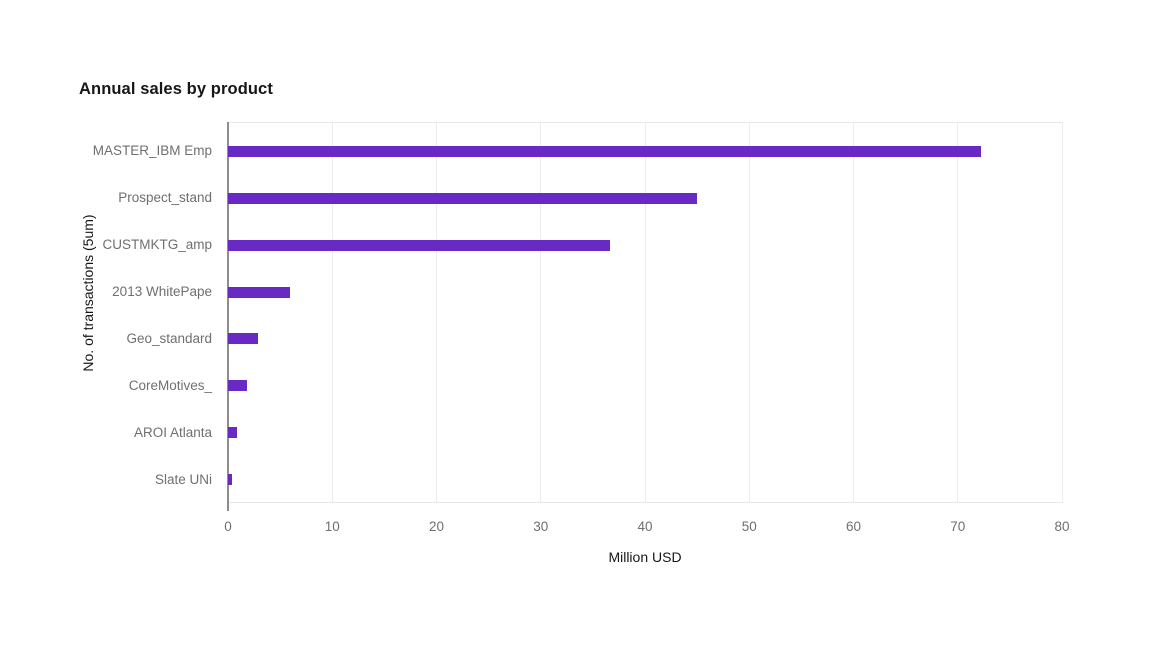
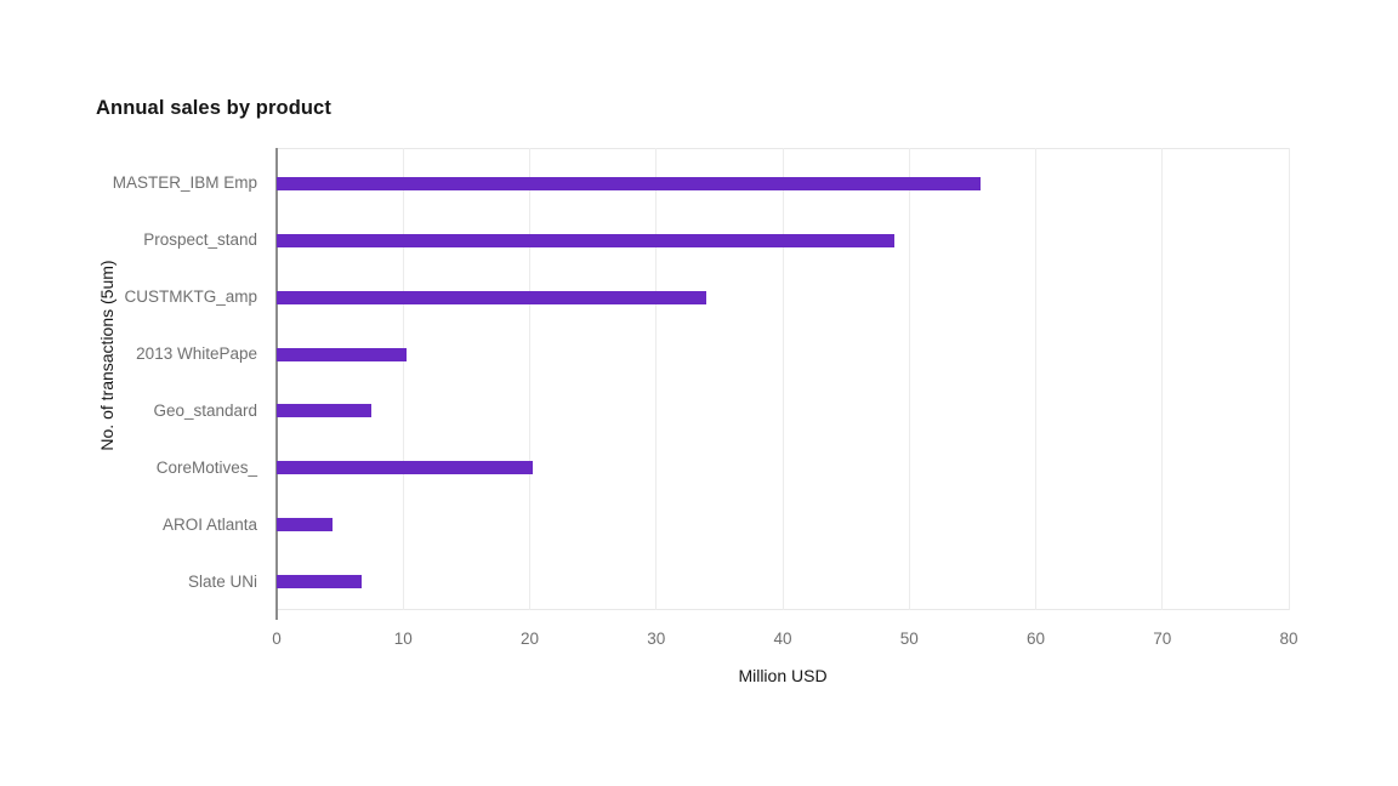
MASTER_IBM Emp: 72.2 -> 55.6
Prospect_stand: 45.0 -> 48.8
CUSTMKTG_amp: 36.6 -> 34.0
2013 WhitePape: 5.9 -> 10.3
Geo_standard: 2.9 -> 7.5
CoreMotives_: 1.8 -> 20.2
AROI Atlanta: 0.9 -> 4.4
Slate UNi: 0.4 -> 6.7
